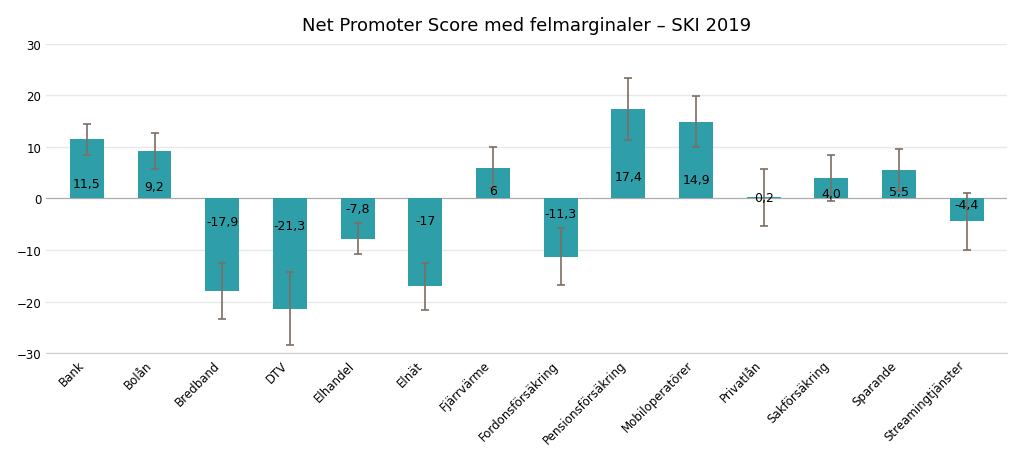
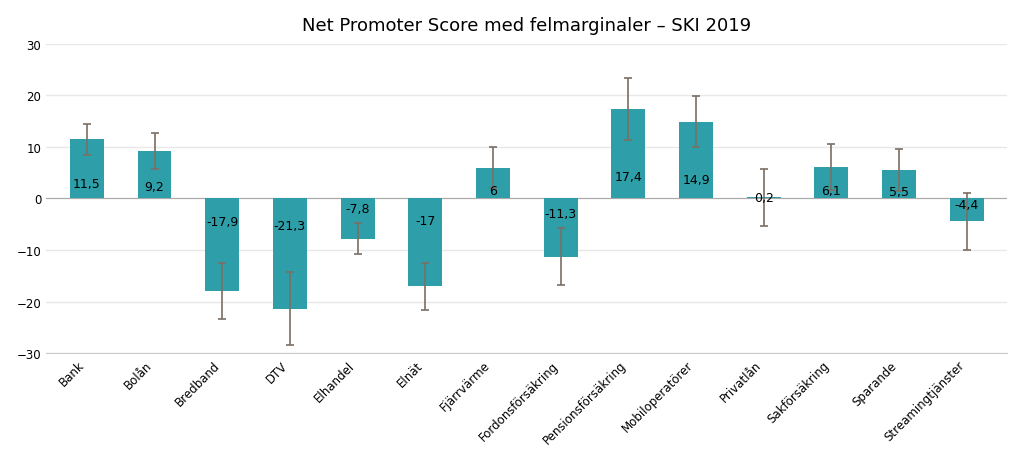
Sakförsäkring: 4,0 -> 6,1
